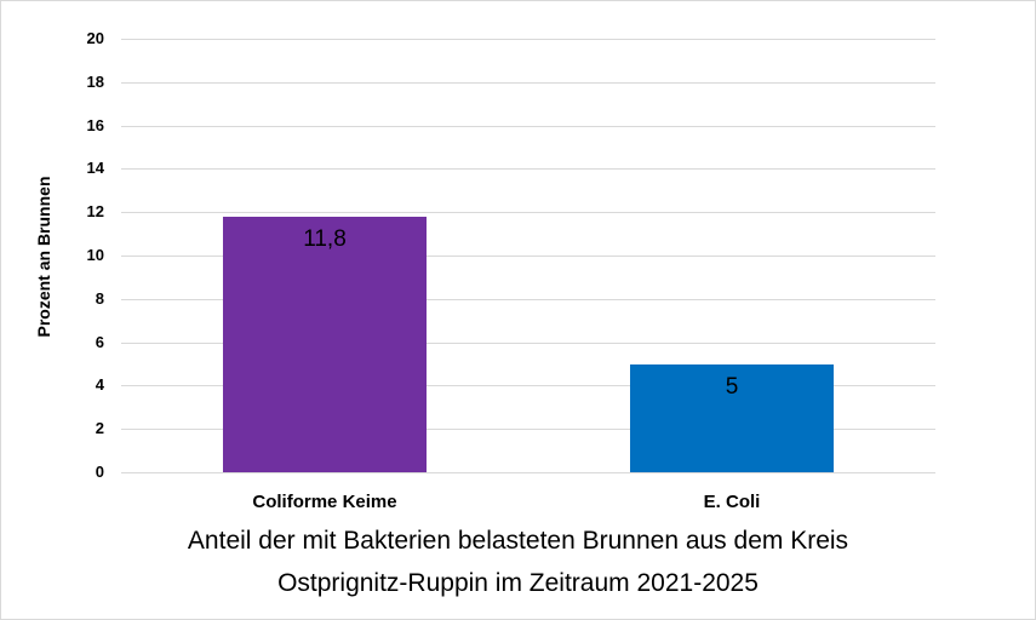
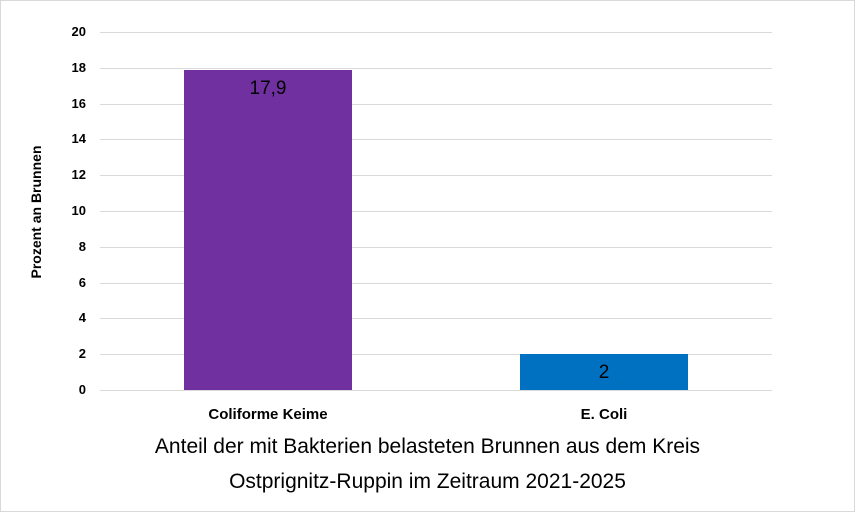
Coliforme Keime: 11,8 -> 17,9
E. Coli: 5 -> 2
